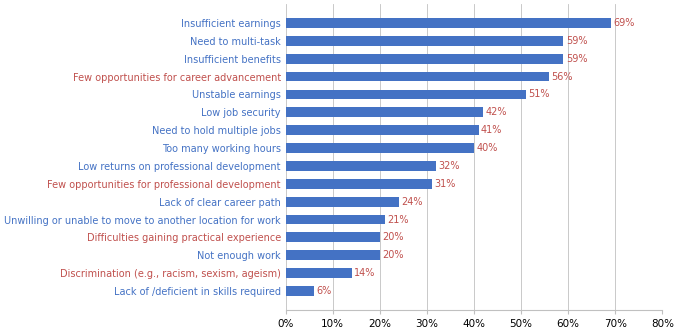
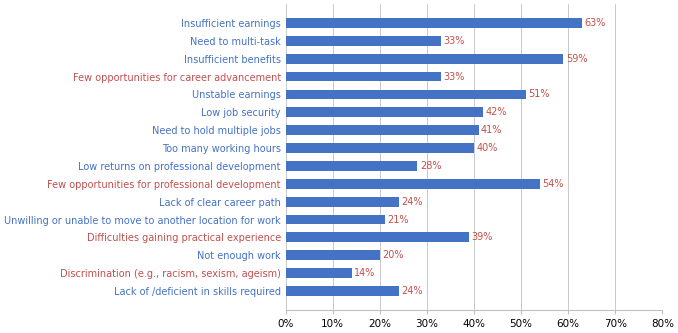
Insufficient earnings: 69% -> 63%
Need to multi-task: 59% -> 33%
Few opportunities for career advancement: 56% -> 33%
Low returns on professional development: 32% -> 28%
Few opportunities for professional development: 31% -> 54%
Difficulties gaining practical experience: 20% -> 39%
Lack of /deficient in skills required: 6% -> 24%
